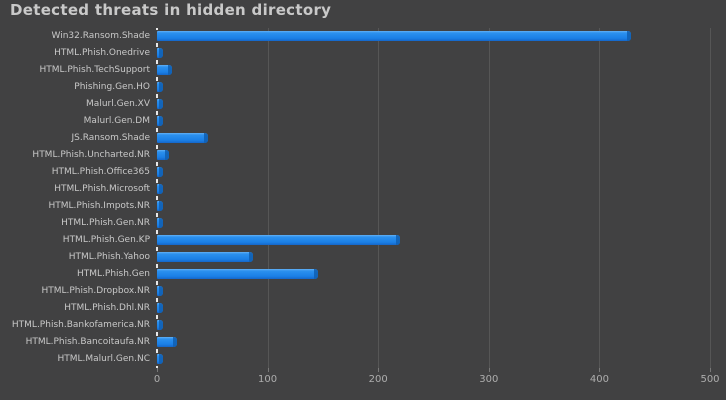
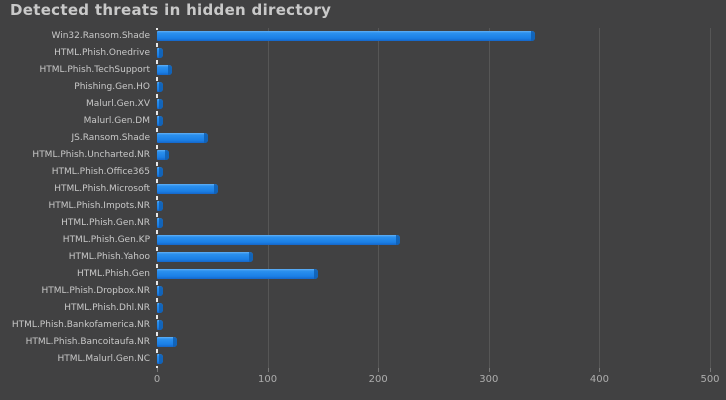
Win32.Ransom.Shade: 429 -> 342
HTML.Phish.Microsoft: 4 -> 55
